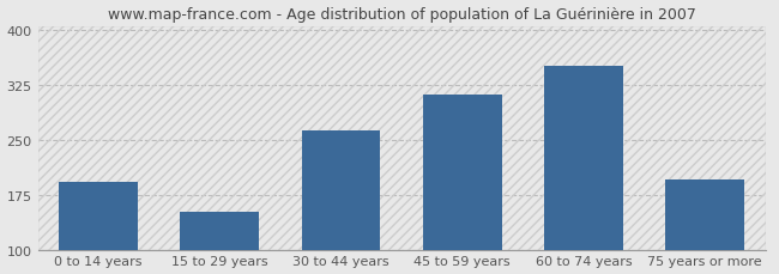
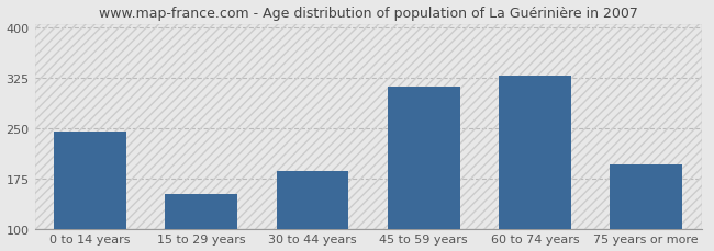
0 to 14 years: 192 -> 244
30 to 44 years: 262 -> 186
60 to 74 years: 350 -> 328
